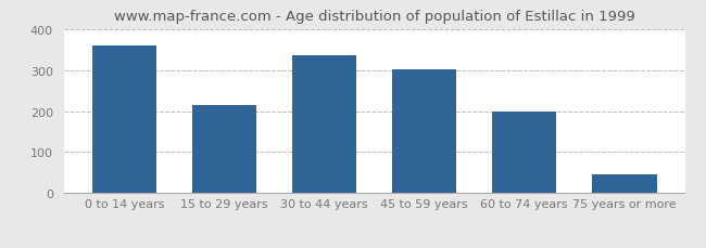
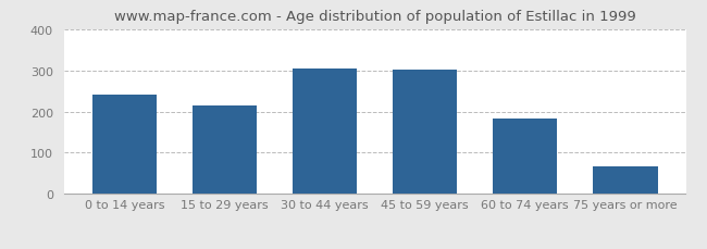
0 to 14 years: 360 -> 240
30 to 44 years: 335 -> 305
60 to 74 years: 200 -> 182
75 years or more: 45 -> 67
